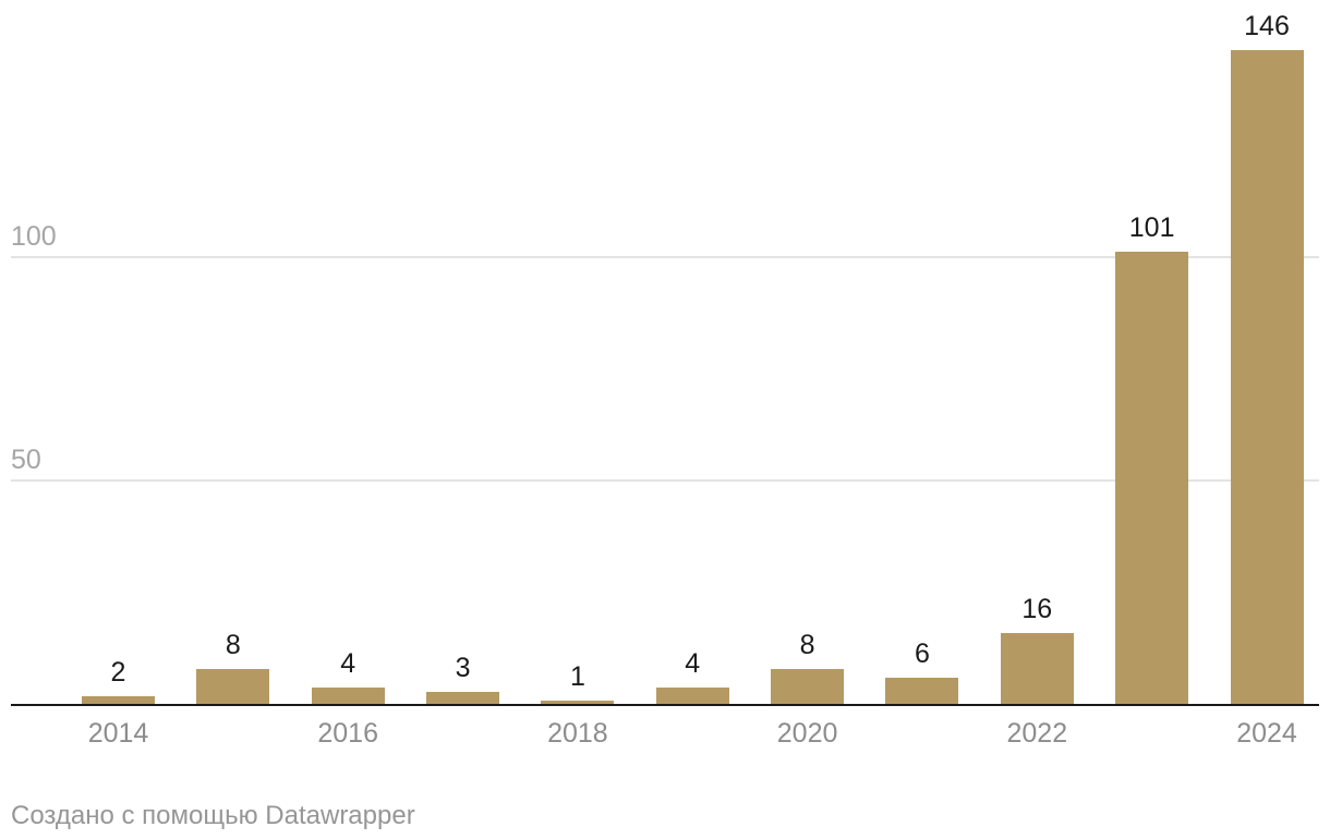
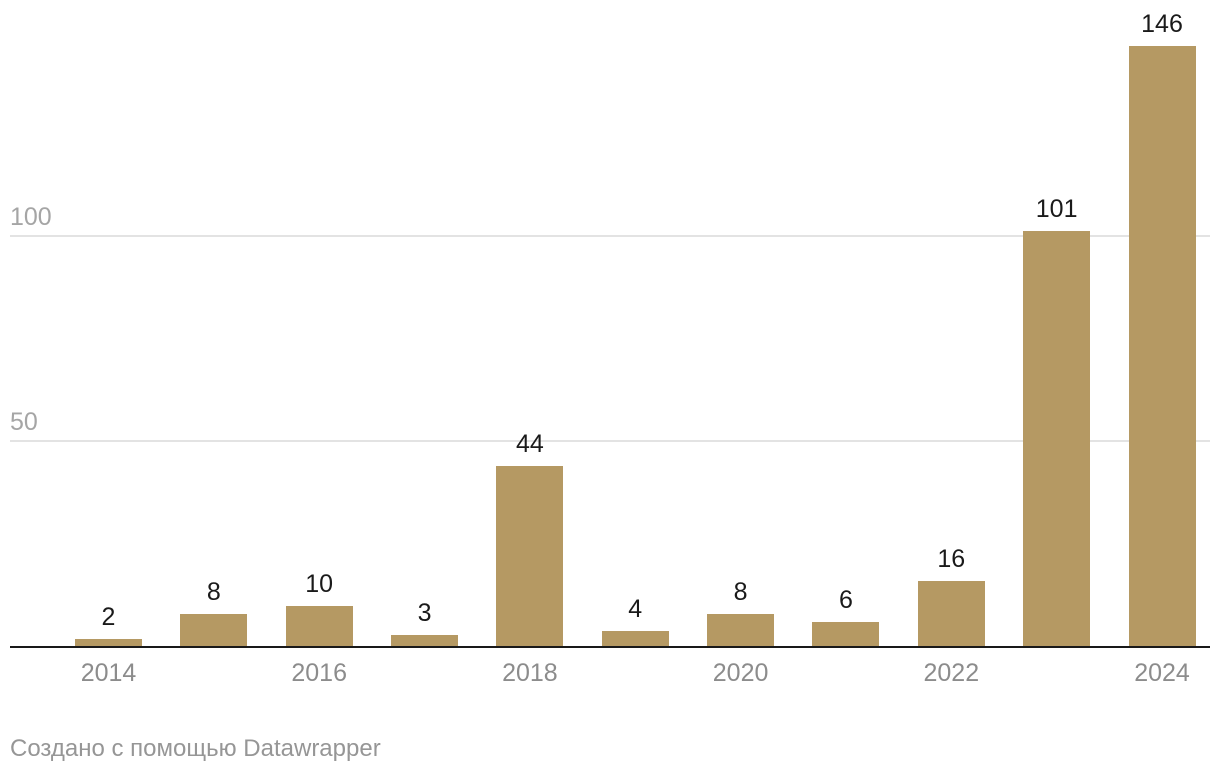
2016: 4 -> 10
2018: 1 -> 44
